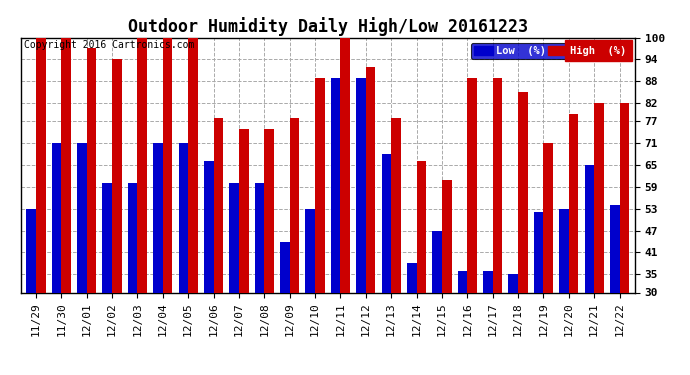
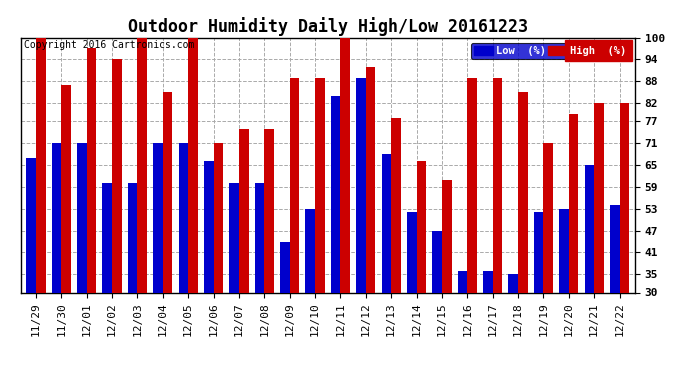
Low (%)/11/29: 53 -> 67
High (%)/11/30: 100 -> 87
High (%)/12/04: 100 -> 85
High (%)/12/06: 78 -> 71
High (%)/12/09: 78 -> 89
Low (%)/12/11: 89 -> 84
Low (%)/12/14: 38 -> 52
